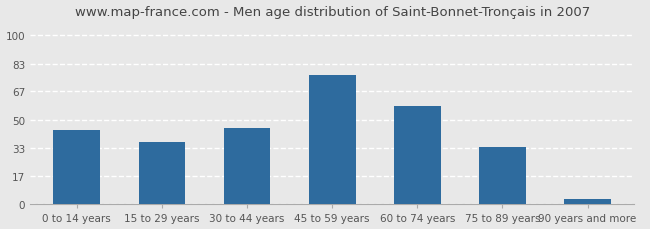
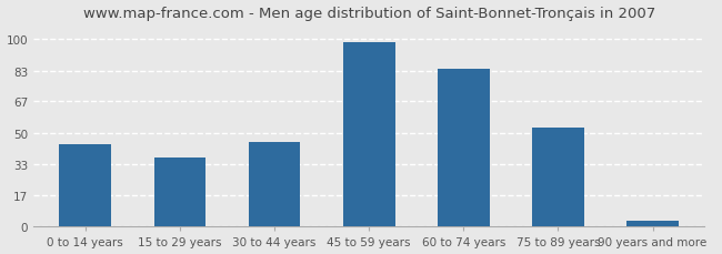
45 to 59 years: 76 -> 98
60 to 74 years: 58 -> 84
75 to 89 years: 34 -> 53
